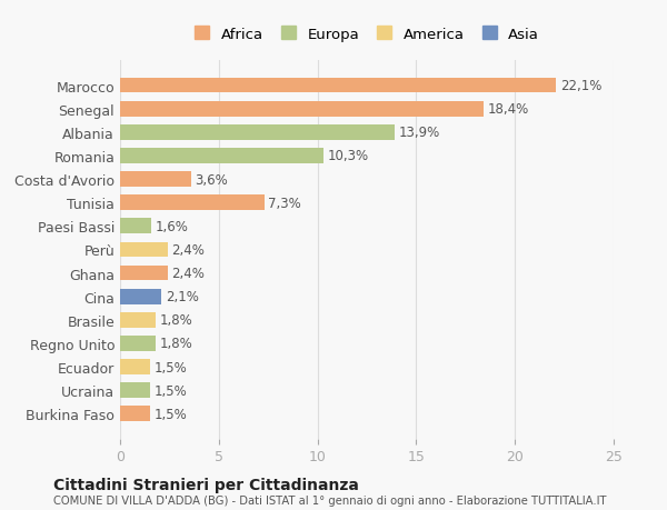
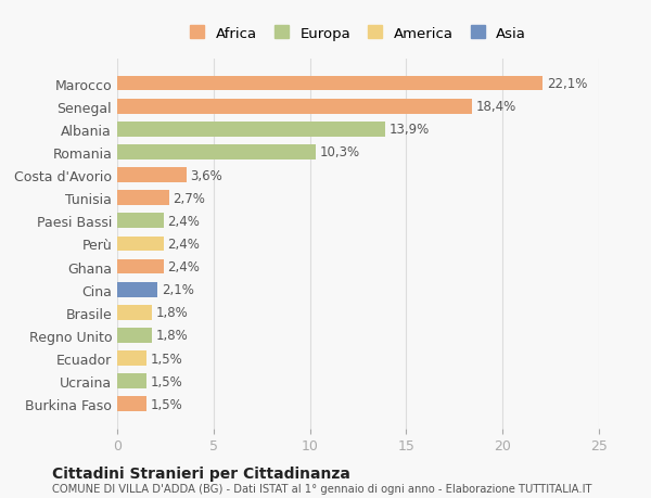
Tunisia: 7,3% -> 2,7%
Paesi Bassi: 1,6% -> 2,4%
